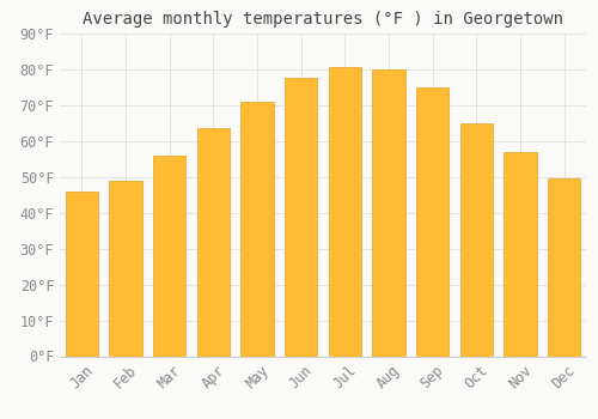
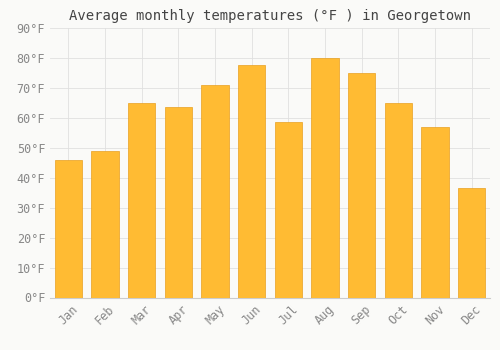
Mar: 56.0°F -> 65.0°F
Jul: 80.5°F -> 58.5°F
Dec: 49.5°F -> 36.5°F
